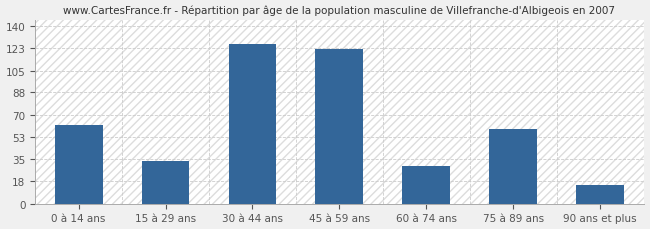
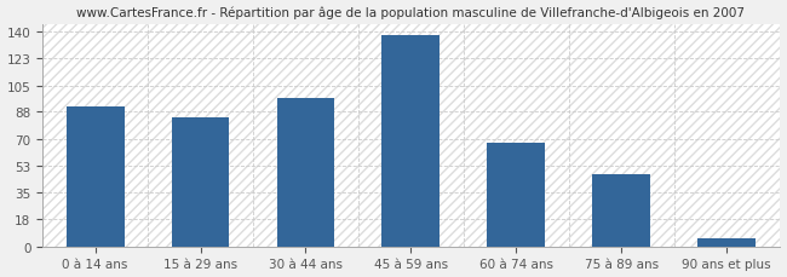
0 à 14 ans: 62 -> 91
15 à 29 ans: 34 -> 84
30 à 44 ans: 126 -> 97
45 à 59 ans: 122 -> 138
60 à 74 ans: 30 -> 68
75 à 89 ans: 59 -> 47
90 ans et plus: 15 -> 5
